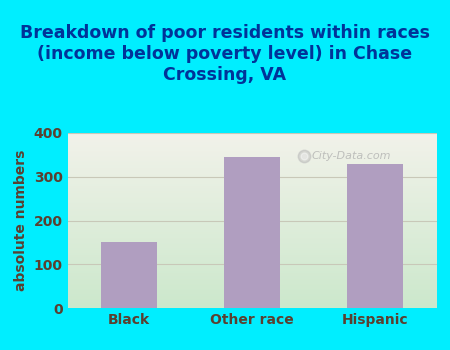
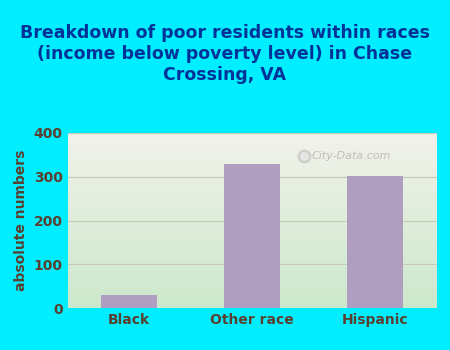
Black: 150 -> 30
Other race: 345 -> 330
Hispanic: 330 -> 302
